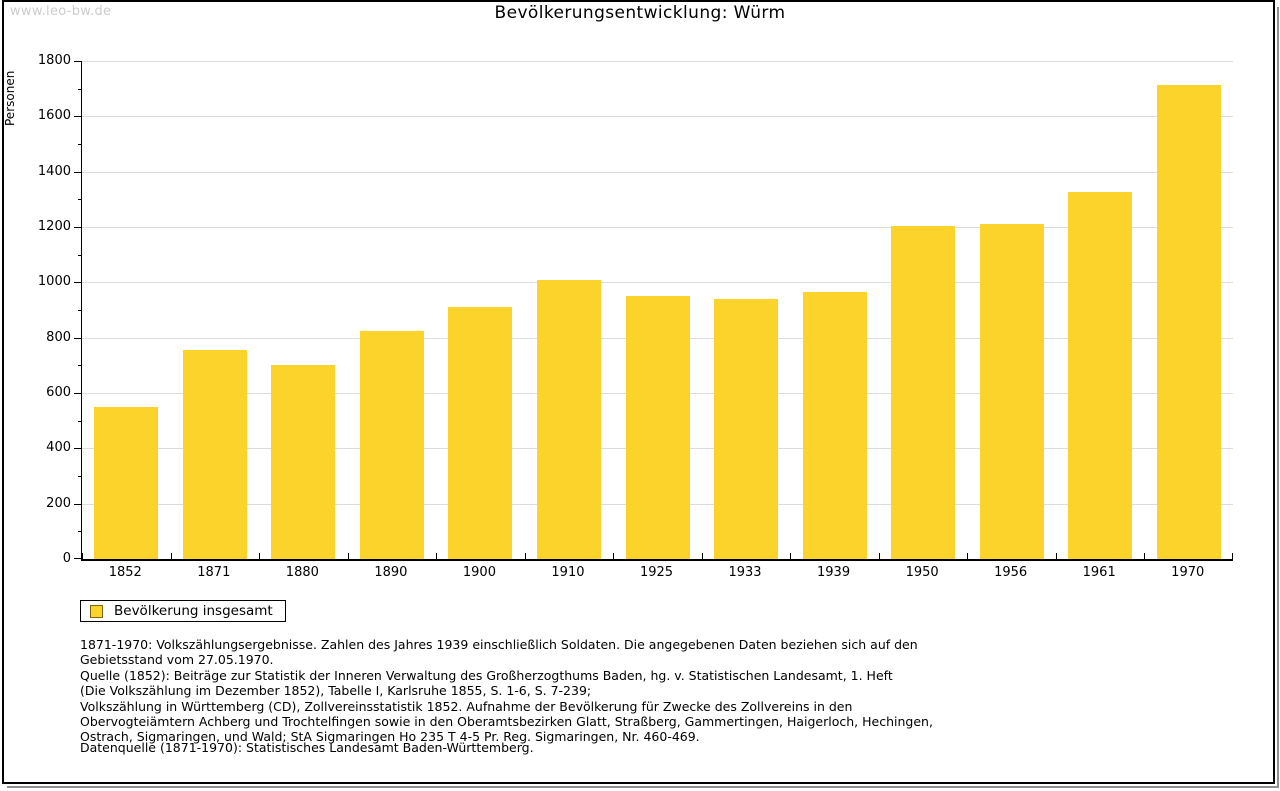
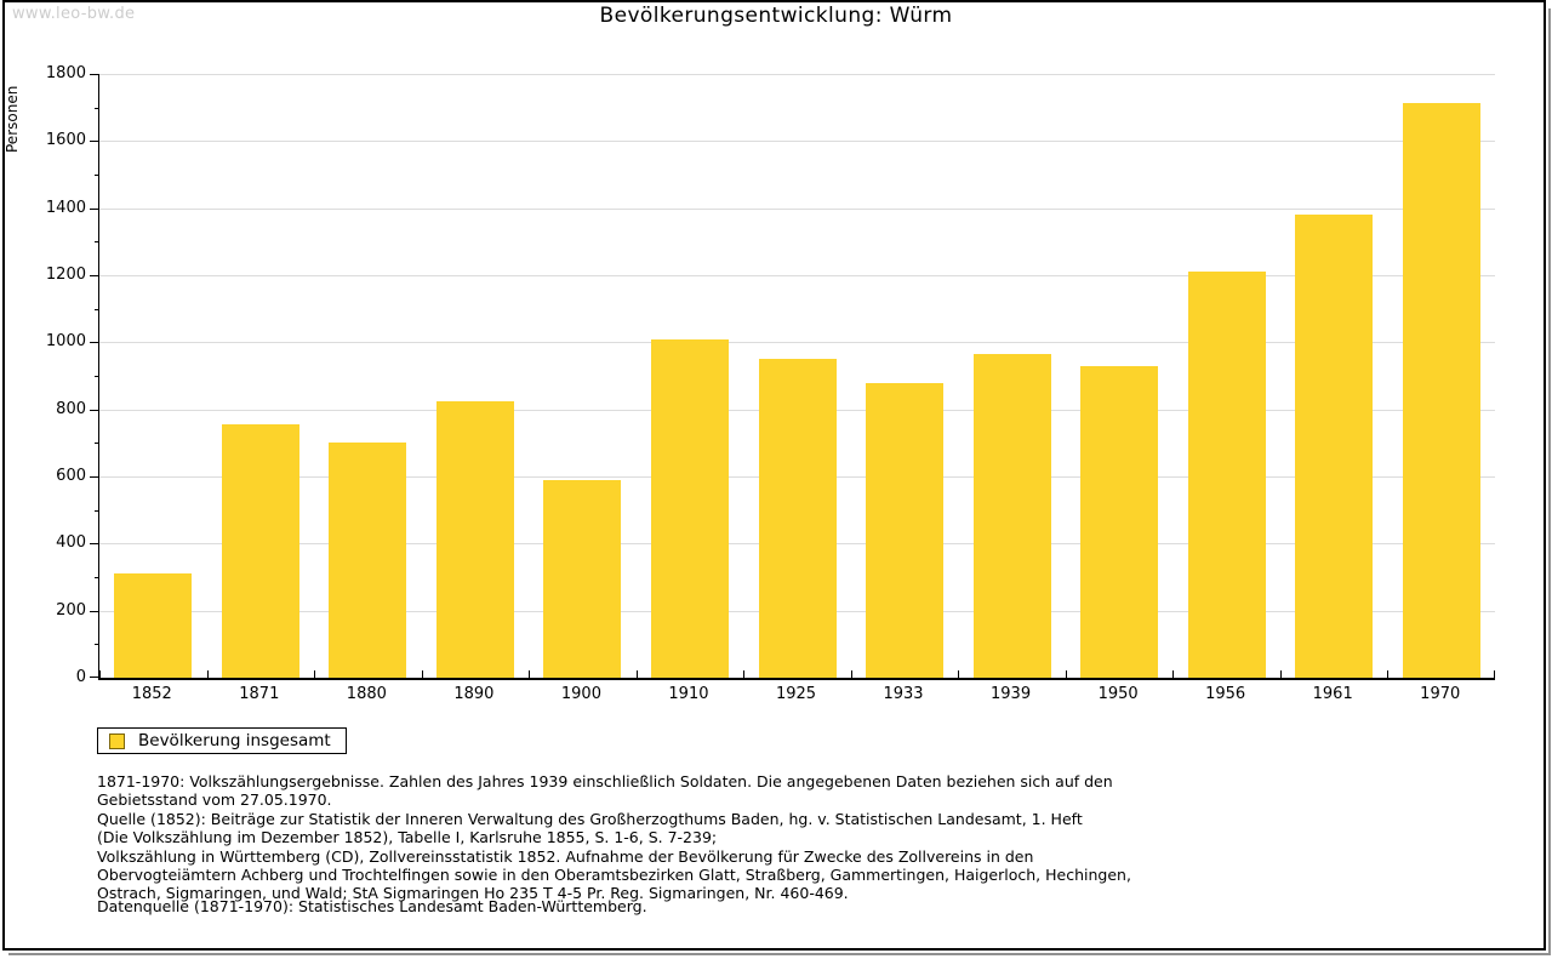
1852: 550 -> 310
1900: 910 -> 590
1933: 940 -> 880
1950: 1200 -> 930
1961: 1320 -> 1380
